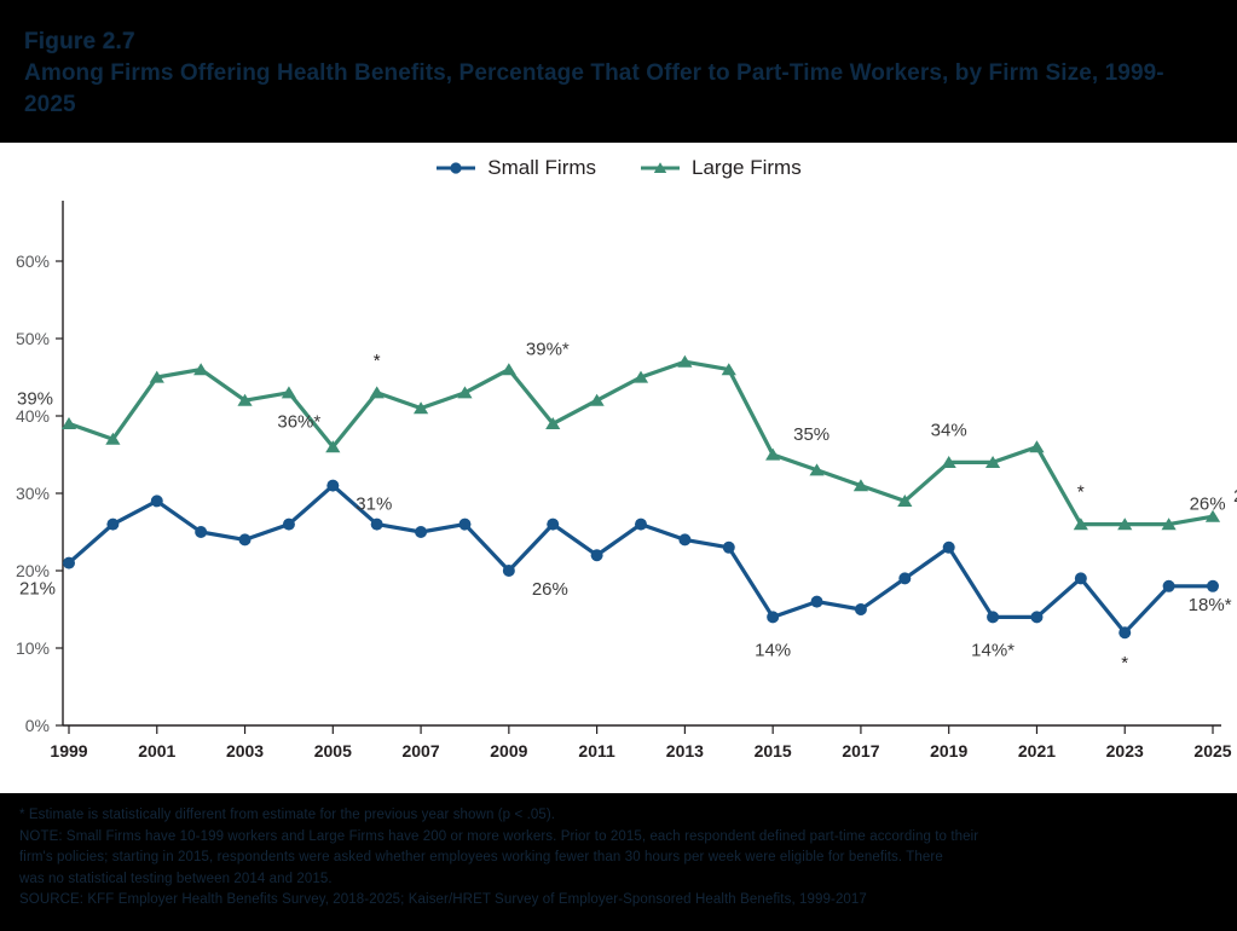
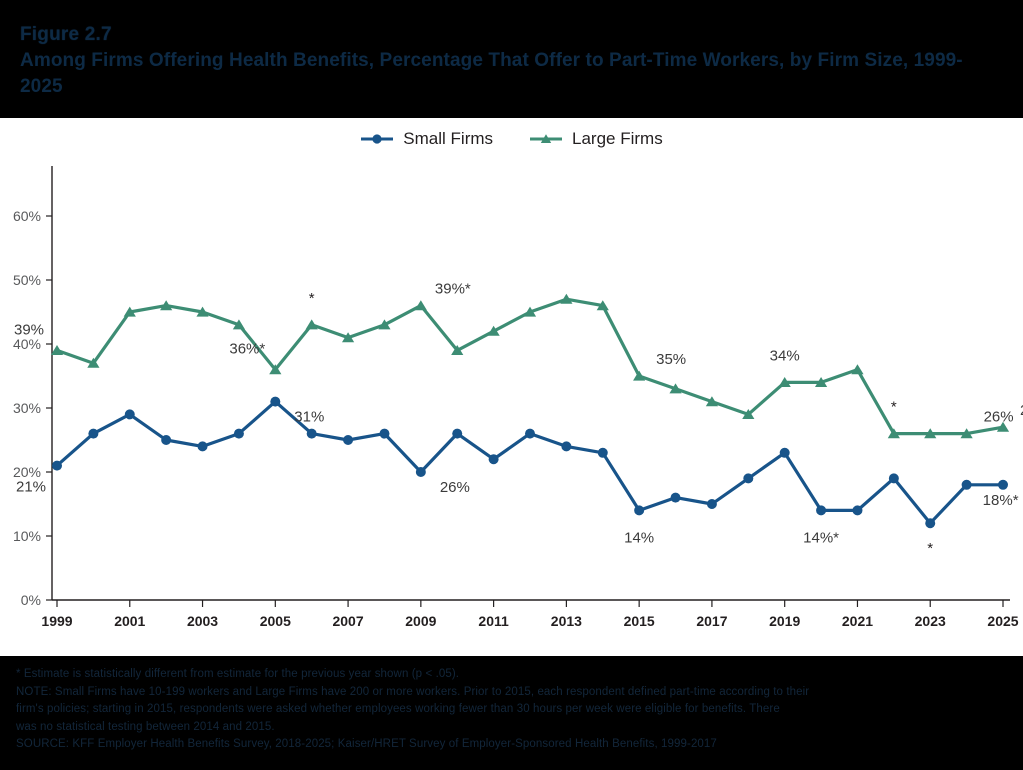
Large Firms/2003: 42% -> 45%
